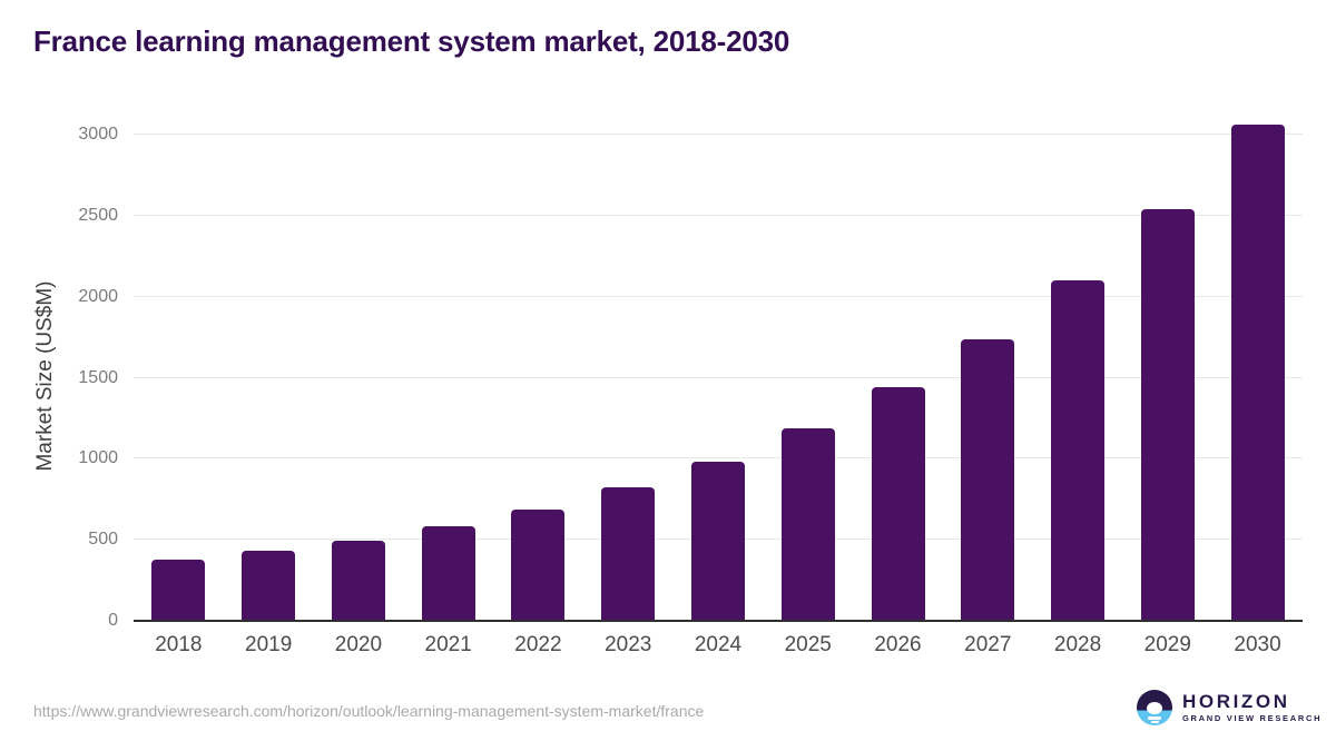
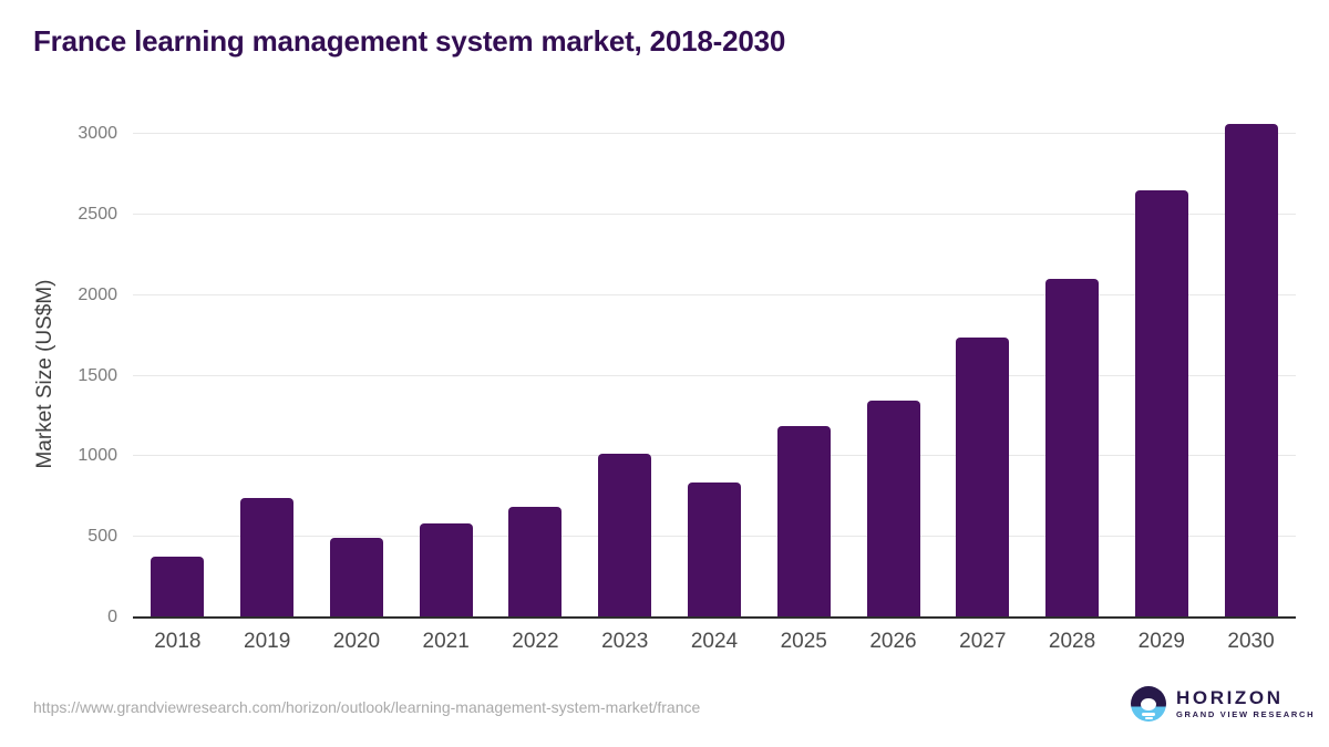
2019: 430 -> 740
2023: 820 -> 1020
2024: 980 -> 840
2026: 1440 -> 1350
2029: 2540 -> 2650
